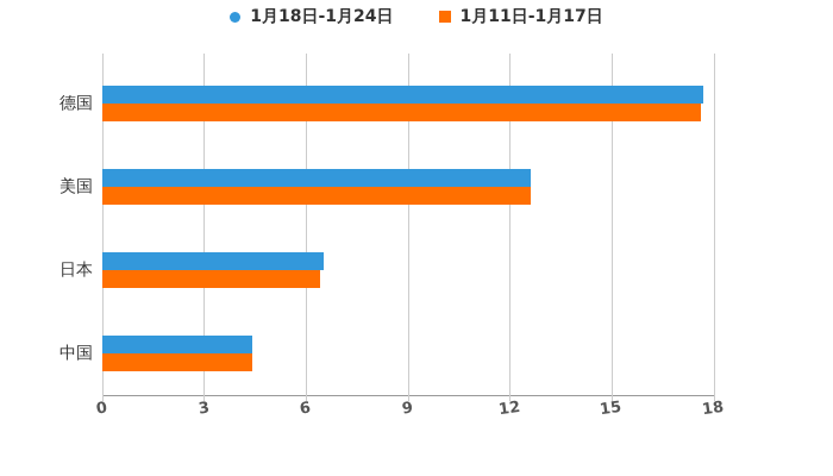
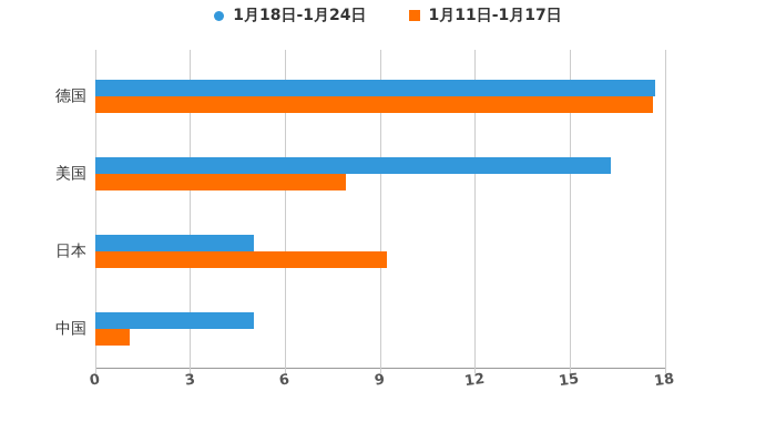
1月18日-1月24日/美国: 12.6 -> 16.3
1月11日-1月17日/美国: 12.6 -> 7.9
1月18日-1月24日/日本: 6.5 -> 5.0
1月11日-1月17日/日本: 6.4 -> 9.2
1月18日-1月24日/中国: 4.4 -> 5.0
1月11日-1月17日/中国: 4.4 -> 1.1
